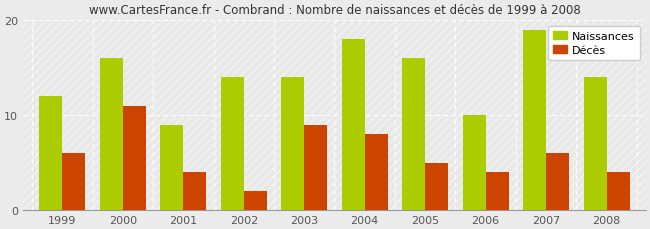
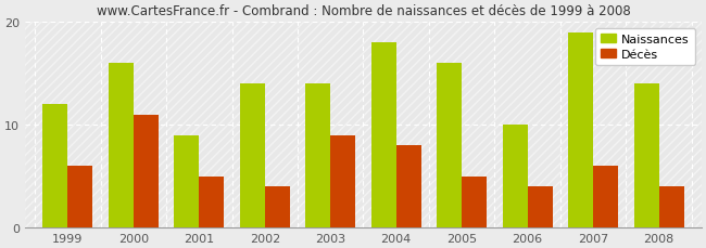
Décès/2001: 4 -> 5
Décès/2002: 2 -> 4
